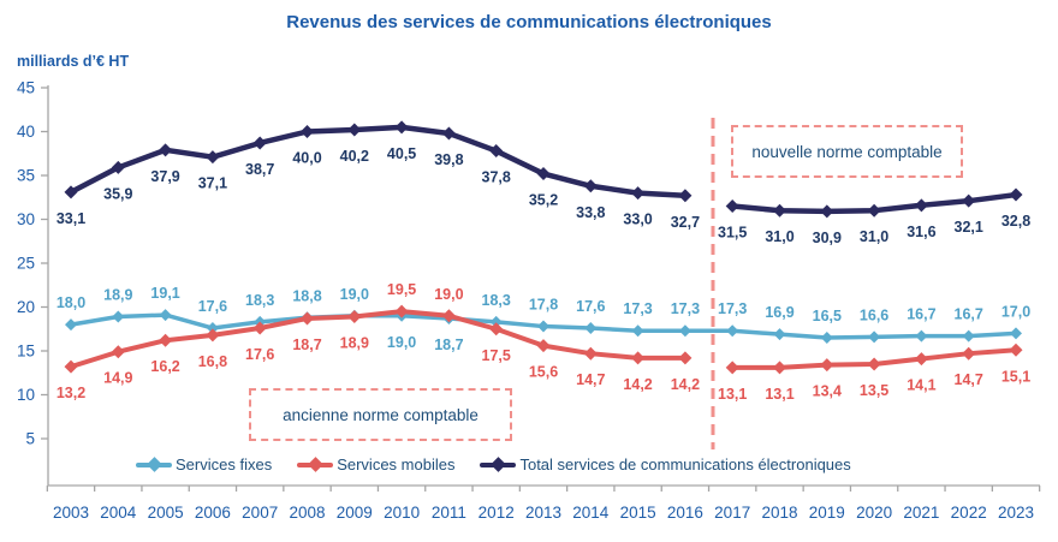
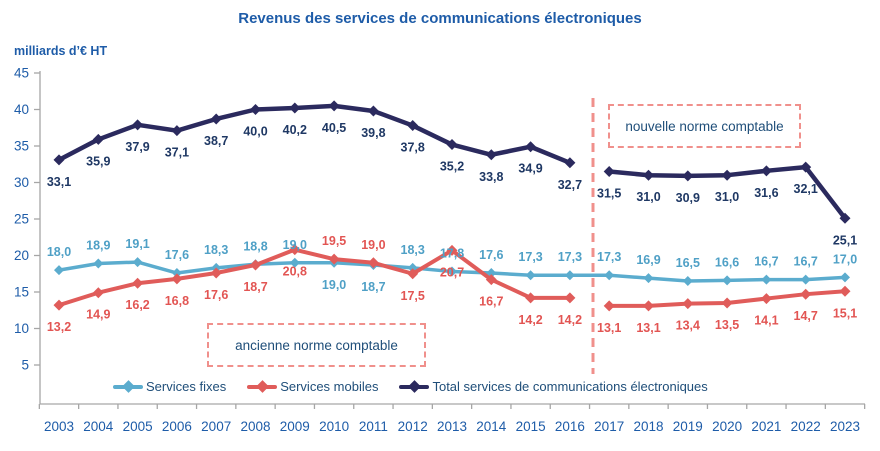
Services mobiles/2009: 18,9 -> 20,8
Services mobiles/2013: 15,6 -> 20,7
Services mobiles/2014: 14,7 -> 16,7
Total services de communications électroniques/2015: 33,0 -> 34,9
Total services de communications électroniques/2023: 32,8 -> 25,1
